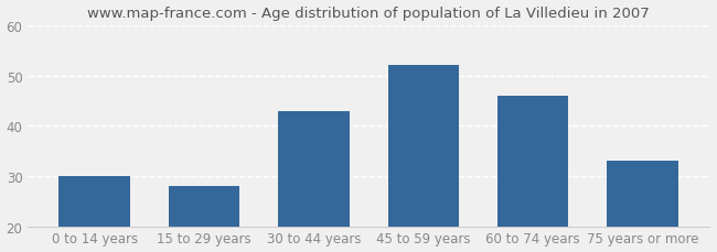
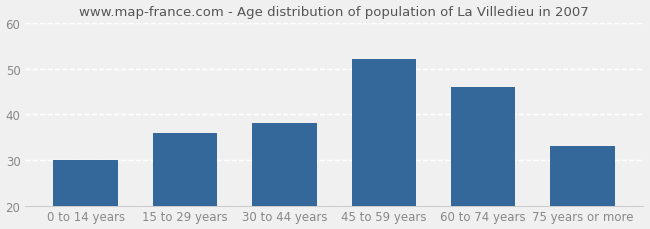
15 to 29 years: 28 -> 36
30 to 44 years: 43 -> 38
